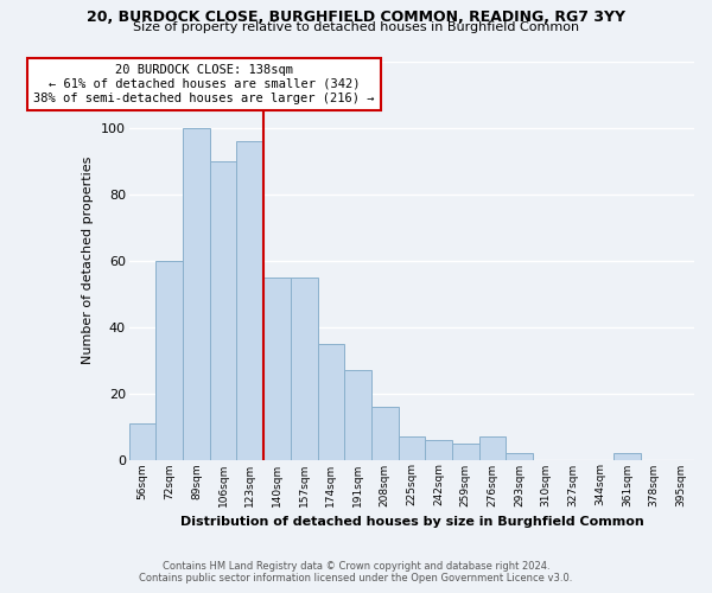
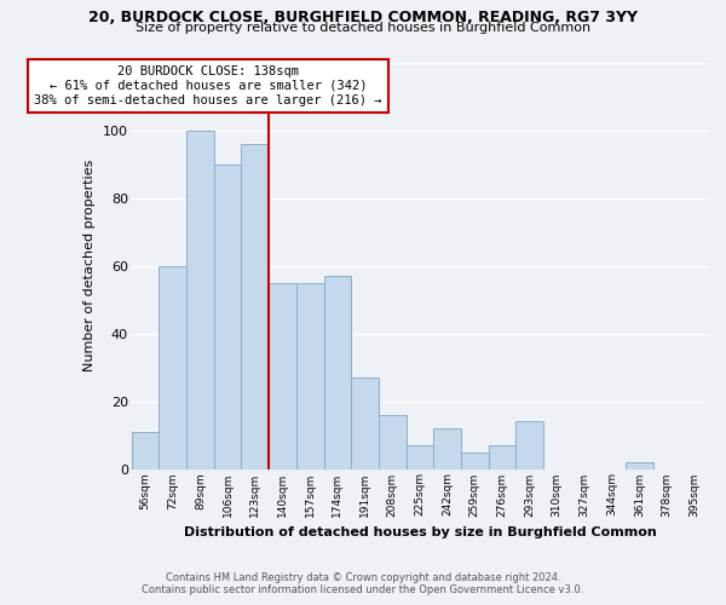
174sqm: 35 -> 57
242sqm: 6 -> 12
293sqm: 2 -> 14
